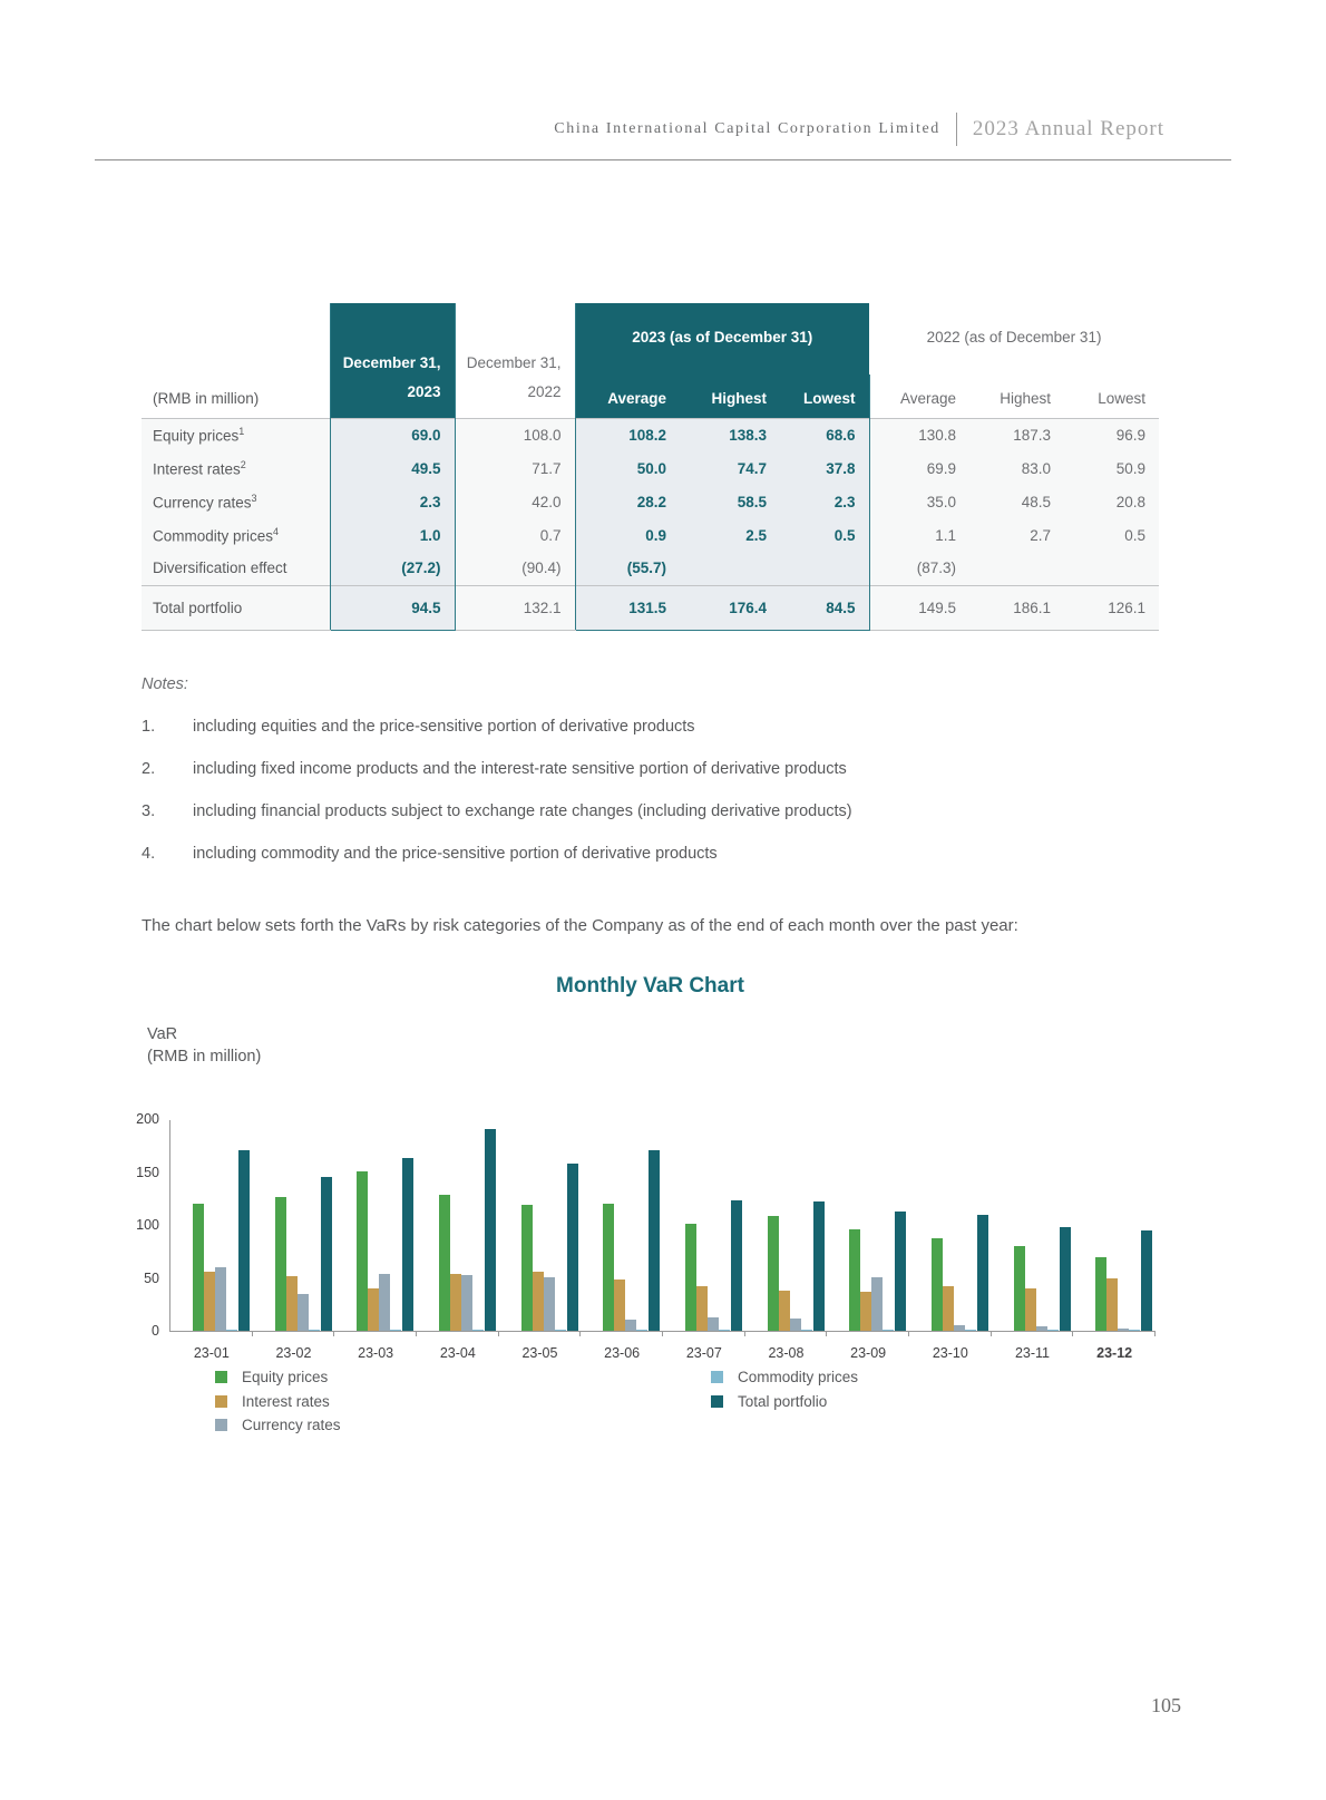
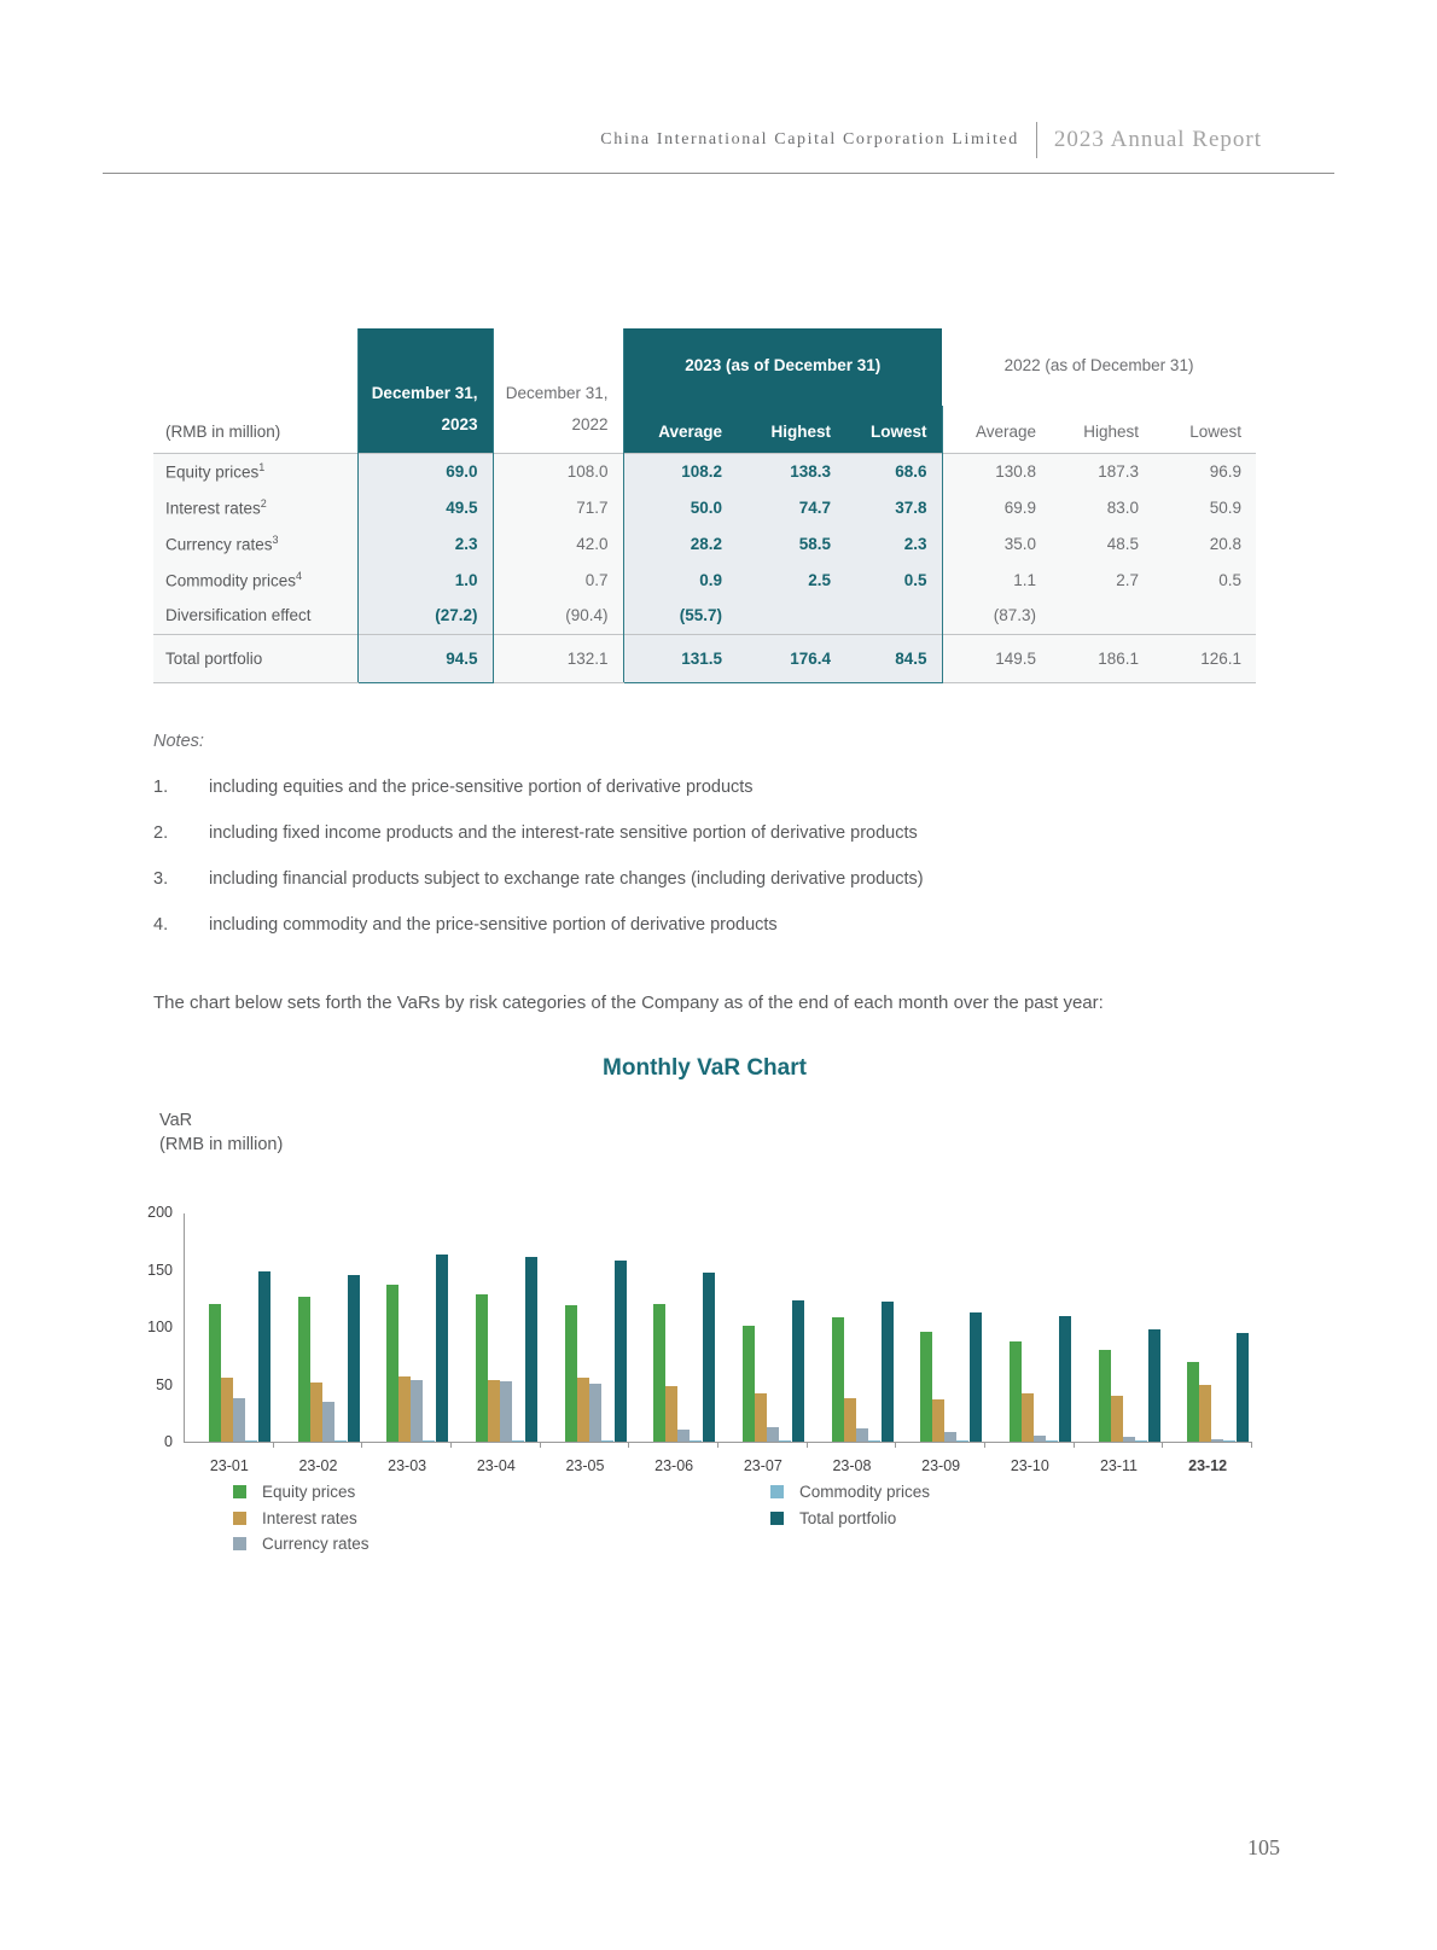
Currency rates/23-01: 60 -> 40
Total portfolio/23-01: 170 -> 150
Equity prices/23-03: 150 -> 140
Interest rates/23-03: 40 -> 60
Total portfolio/23-04: 190 -> 160
Total portfolio/23-06: 170 -> 150
Currency rates/23-09: 50 -> 10
